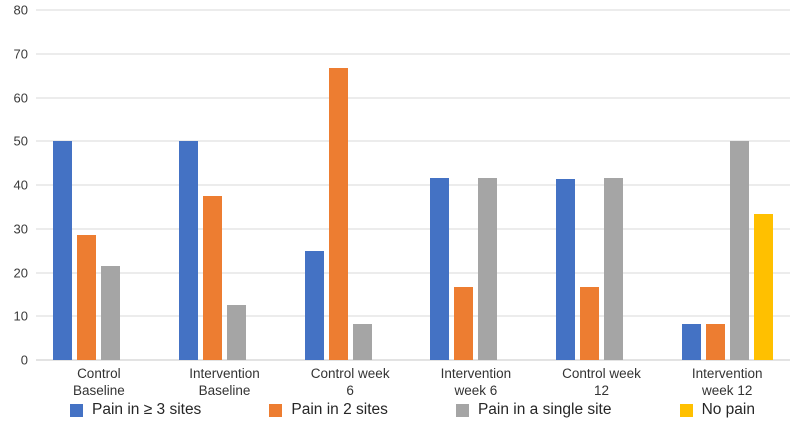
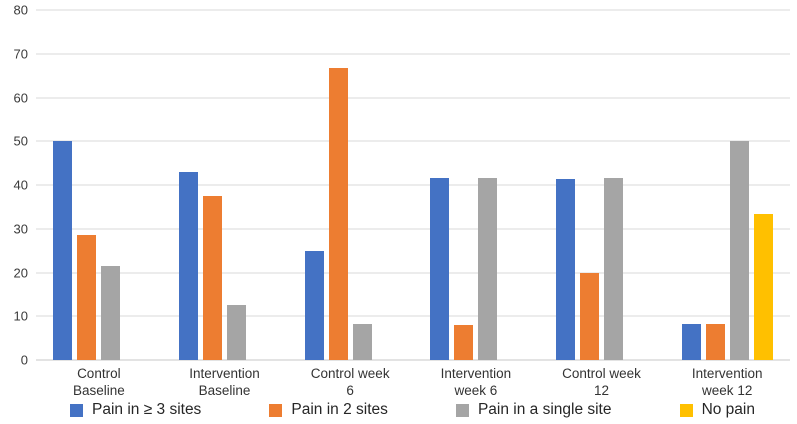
Pain in ≥ 3 sites/Intervention Baseline: 50 -> 43
Pain in 2 sites/Intervention week 6: 17 -> 8
Pain in 2 sites/Control week 12: 17 -> 20
